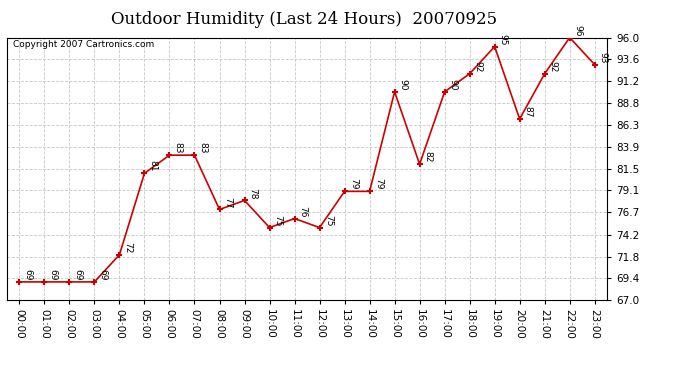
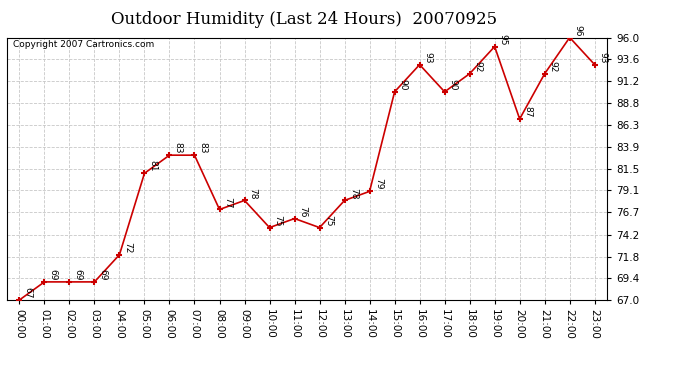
00:00: 69 -> 67
13:00: 79 -> 78
16:00: 82 -> 93
